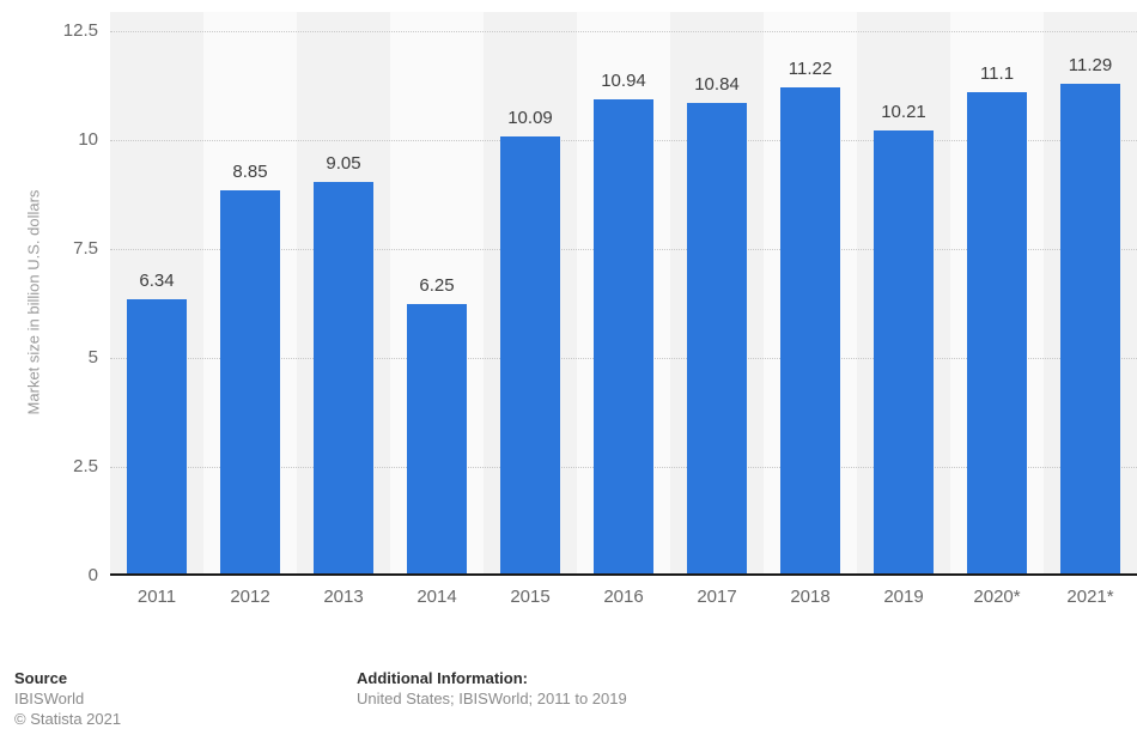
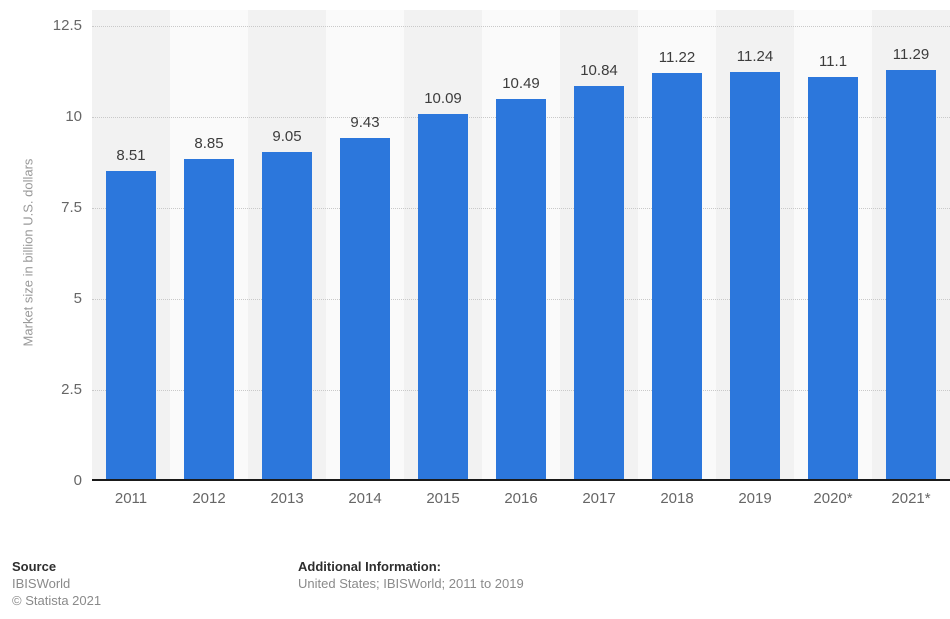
2011: 6.34 -> 8.51
2014: 6.25 -> 9.43
2016: 10.94 -> 10.49
2019: 10.21 -> 11.24
